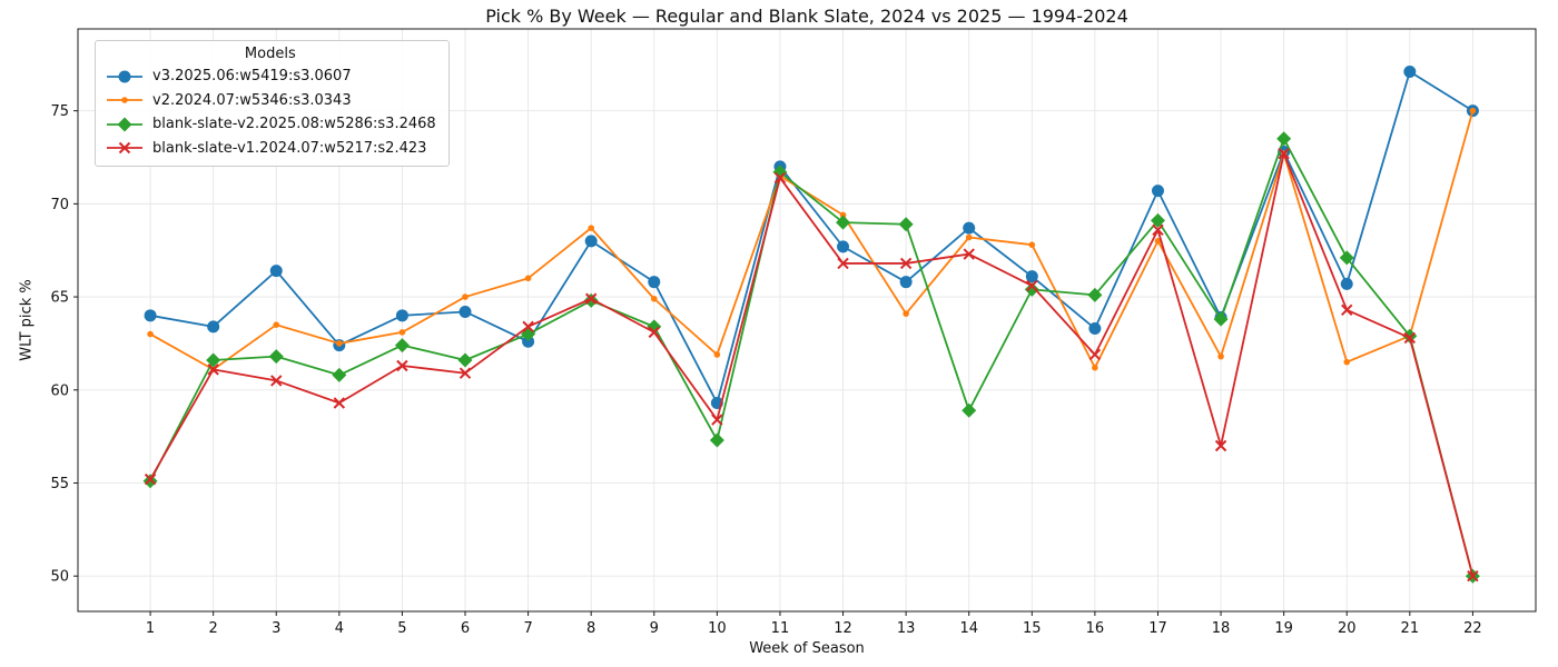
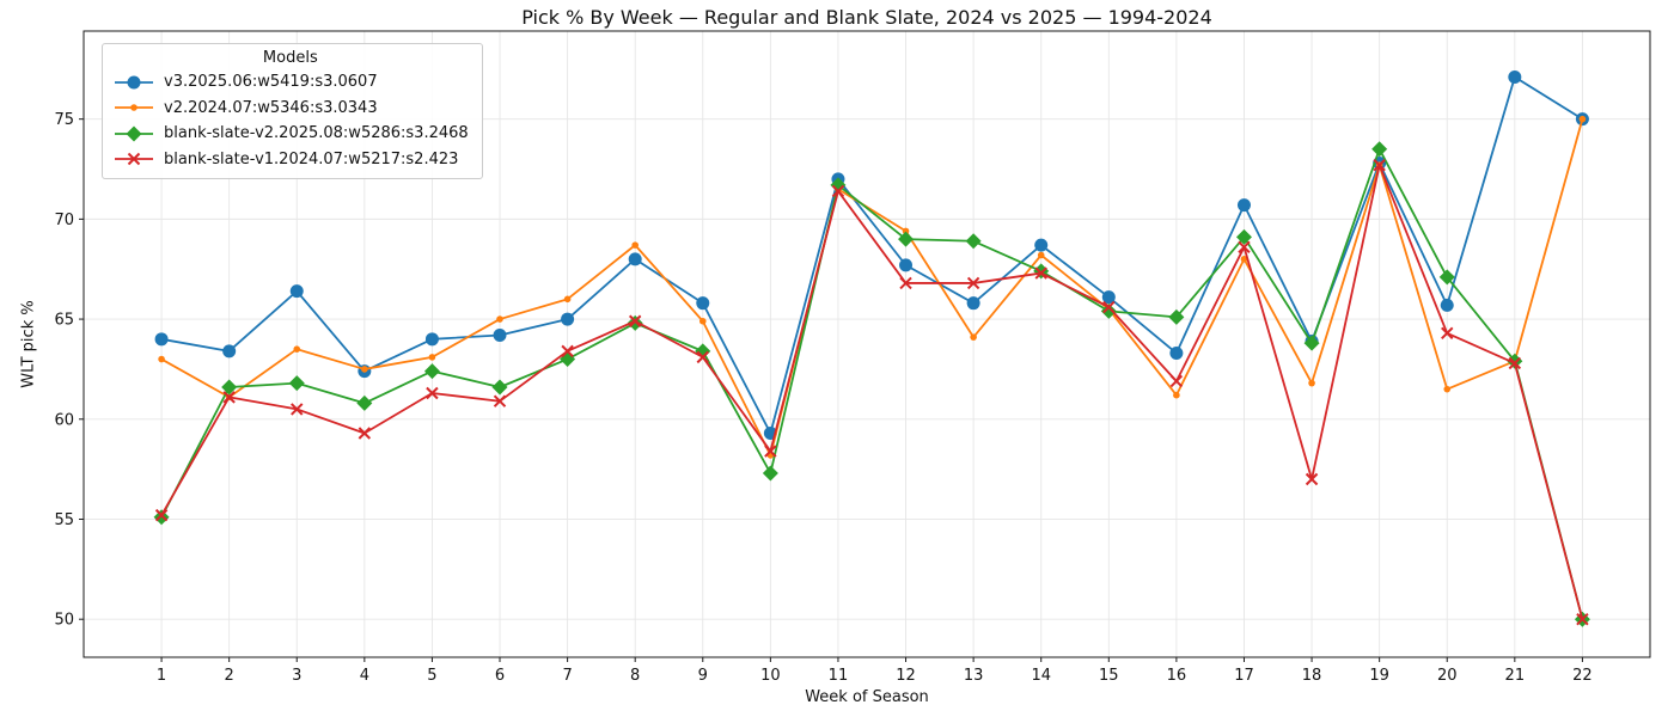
v3.2025.06:w5419:s3.0607/7: 62.6 -> 65.0
v2.2024.07:w5346:s3.0343/10: 61.9 -> 58.2
blank-slate-v2.2025.08:w5286:s3.2468/14: 58.9 -> 67.4
v2.2024.07:w5346:s3.0343/15: 67.8 -> 65.5
